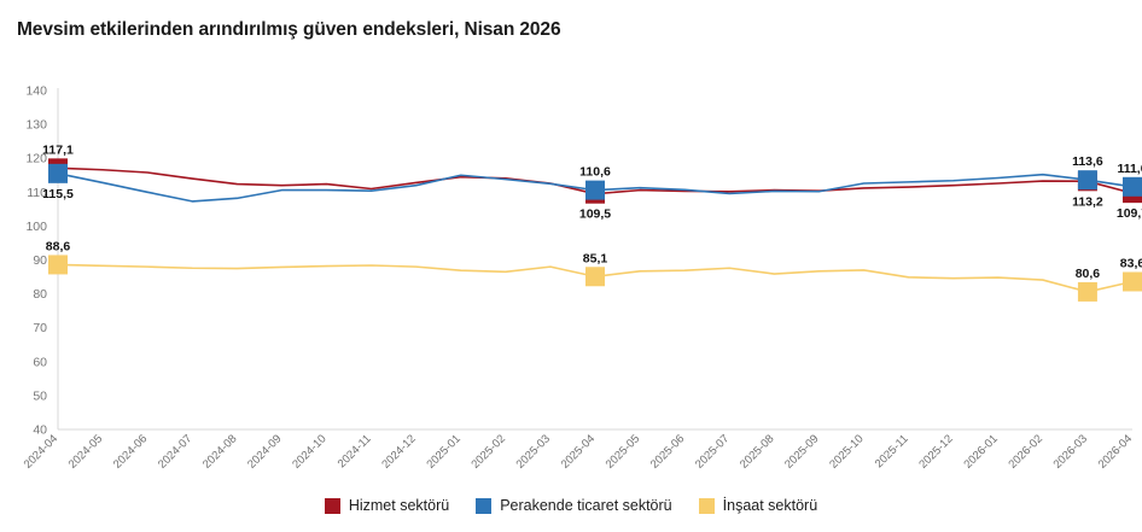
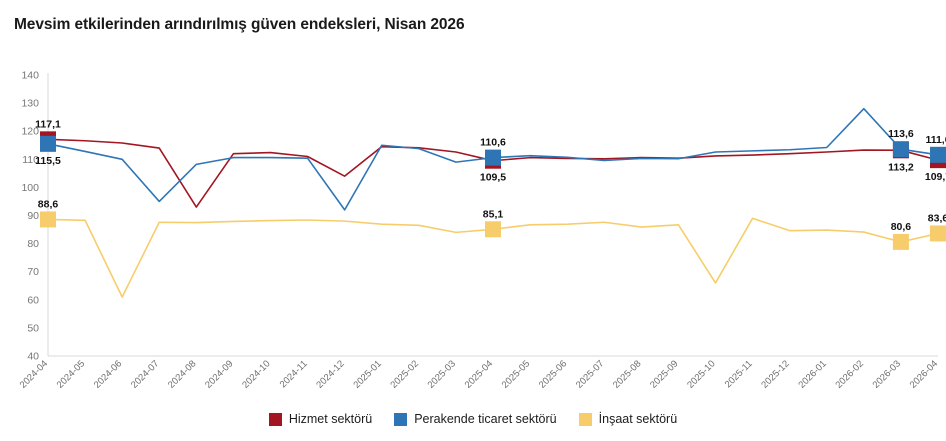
İnşaat sektörü/2024-06: 88 -> 61
Perakende ticaret sektörü/2024-07: 107 -> 95
Hizmet sektörü/2024-08: 112 -> 93
Hizmet sektörü/2024-12: 113 -> 104
Perakende ticaret sektörü/2024-12: 112 -> 92
Perakende ticaret sektörü/2025-03: 112 -> 109
İnşaat sektörü/2025-03: 88 -> 84
İnşaat sektörü/2025-10: 87 -> 66
İnşaat sektörü/2025-11: 85 -> 89
Perakende ticaret sektörü/2026-02: 115 -> 128
